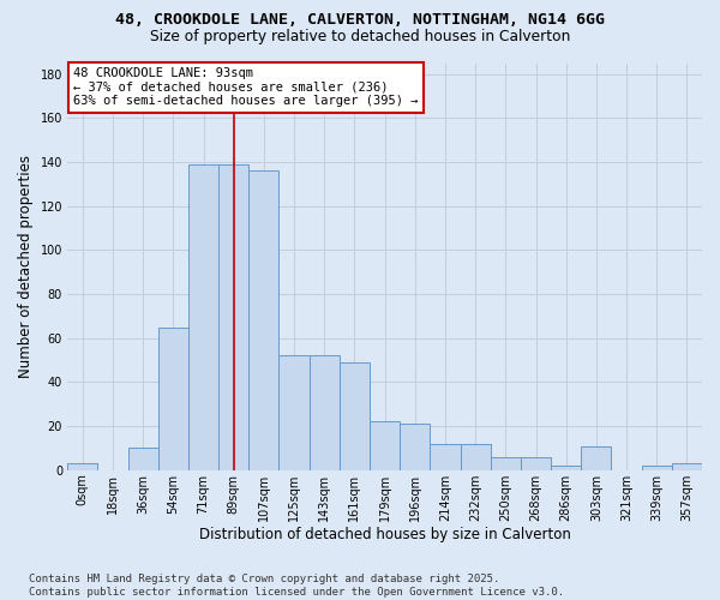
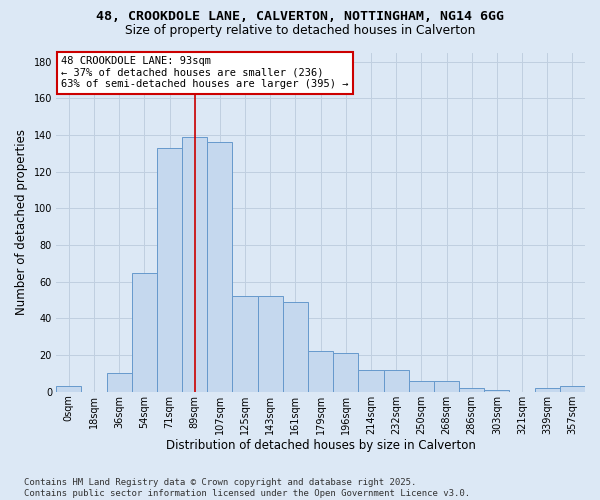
71sqm: 139 -> 133
303sqm: 11 -> 1
